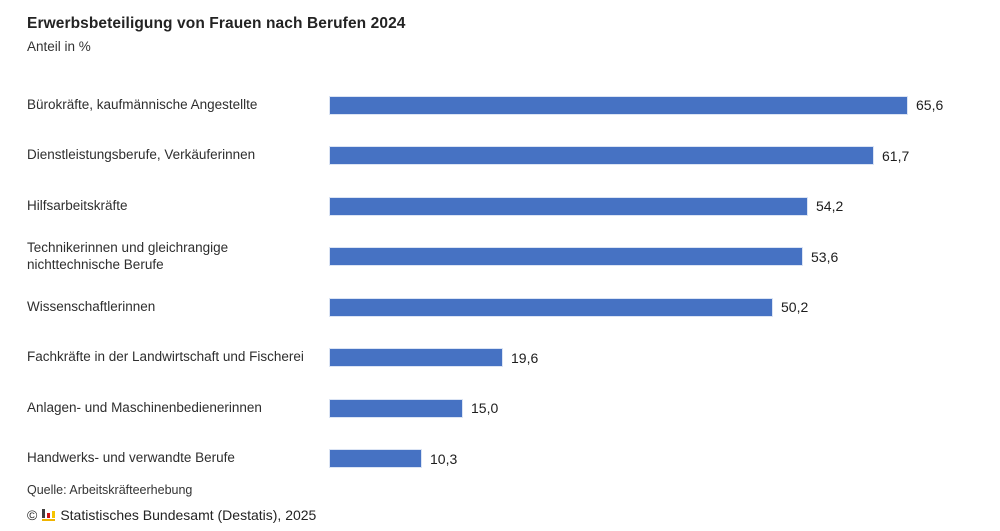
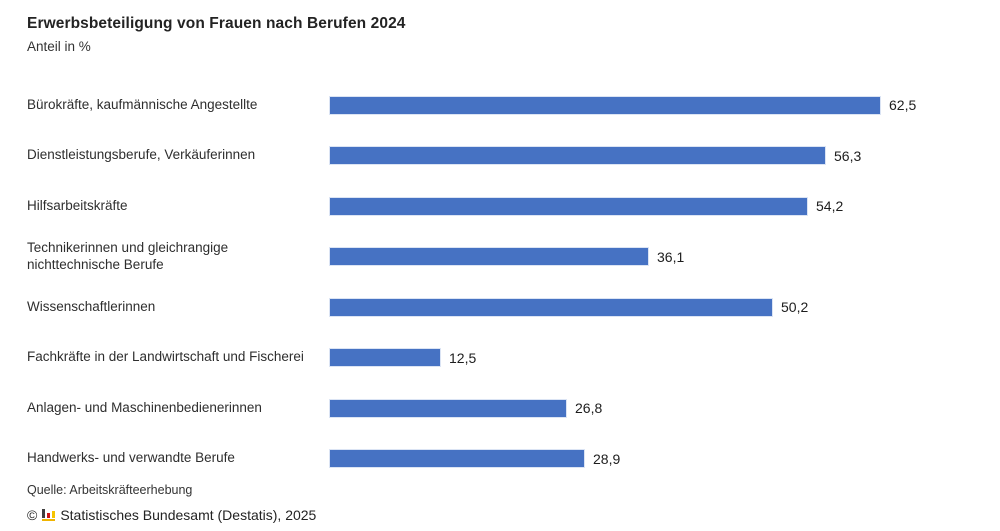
Bürokräfte, kaufmännische Angestellte: 65,6 -> 62,5
Dienstleistungsberufe, Verkäuferinnen: 61,7 -> 56,3
Technikerinnen und gleichrangige nichttechnische Berufe: 53,6 -> 36,1
Fachkräfte in der Landwirtschaft und Fischerei: 19,6 -> 12,5
Anlagen- und Maschinenbedienerinnen: 15,0 -> 26,8
Handwerks- und verwandte Berufe: 10,3 -> 28,9
